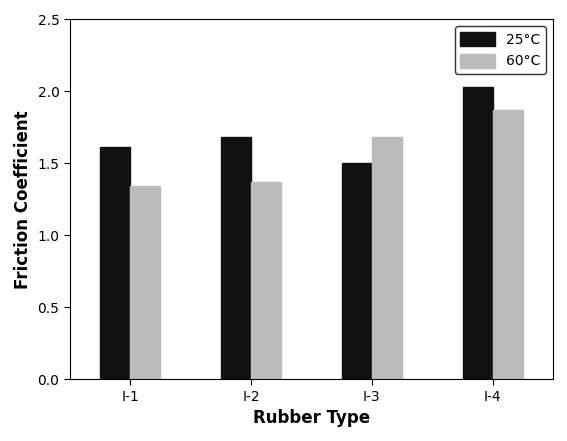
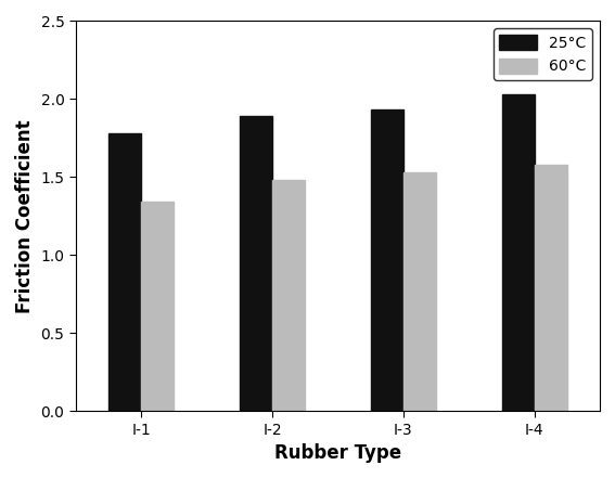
25°C/I-1: 1.61 -> 1.78
25°C/I-2: 1.68 -> 1.89
60°C/I-2: 1.37 -> 1.48
25°C/I-3: 1.50 -> 1.93
60°C/I-3: 1.68 -> 1.53
60°C/I-4: 1.87 -> 1.58
